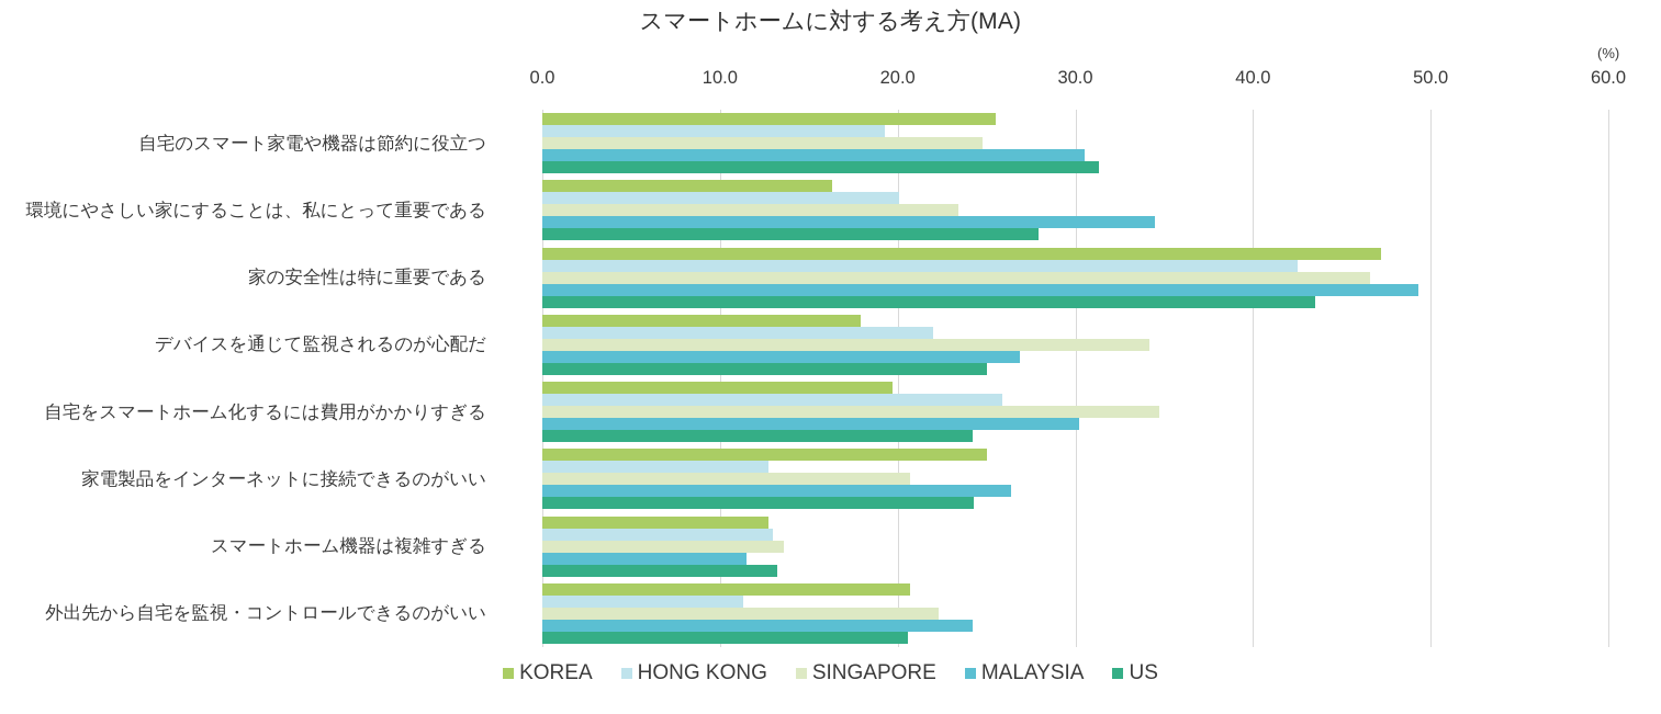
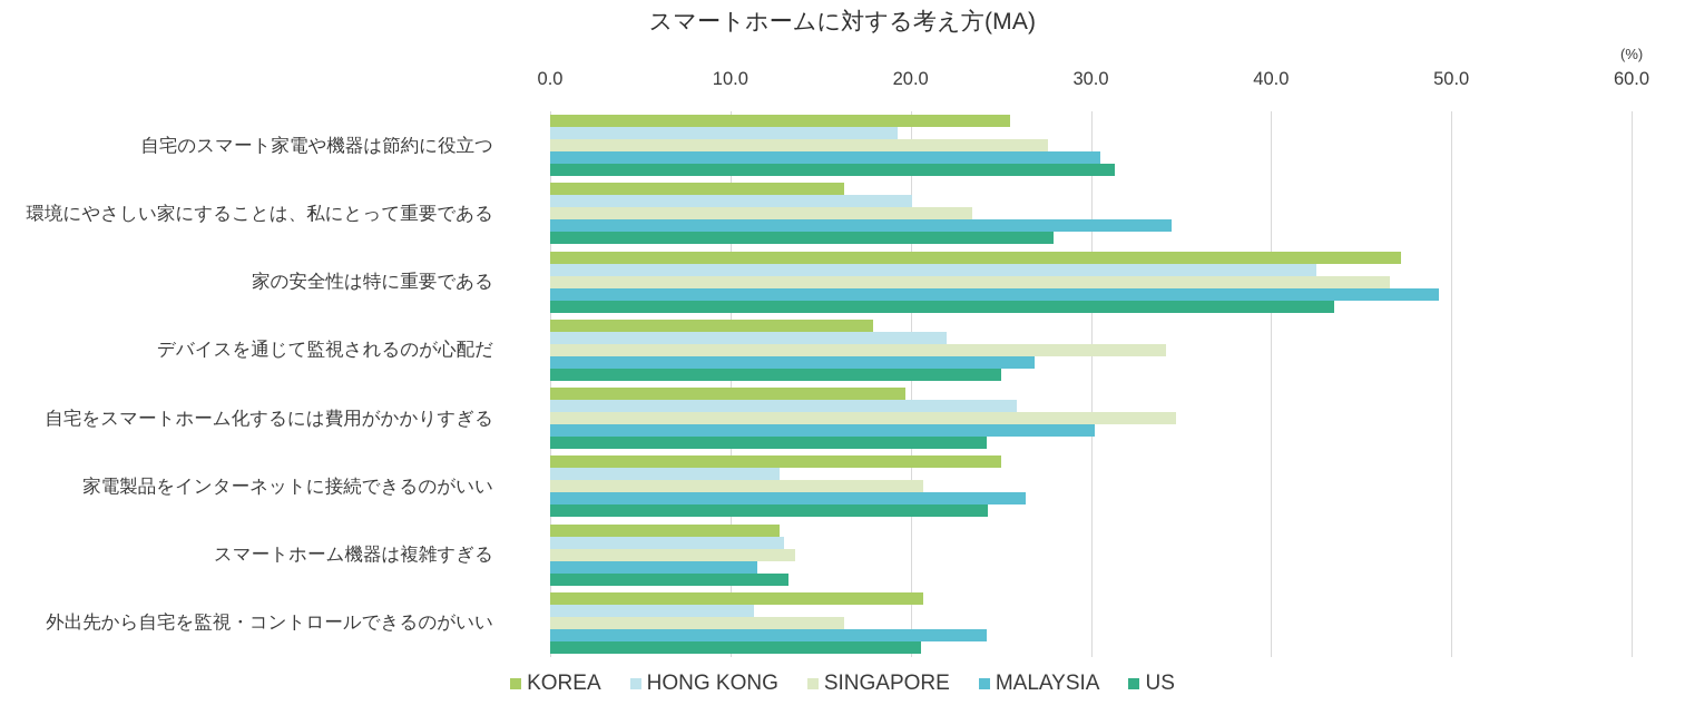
SINGAPORE/自宅のスマート家電や機器は節約に役立つ: 24.8 -> 27.6
SINGAPORE/外出先から自宅を監視・コントロールできるのがいい: 22.3 -> 16.3
